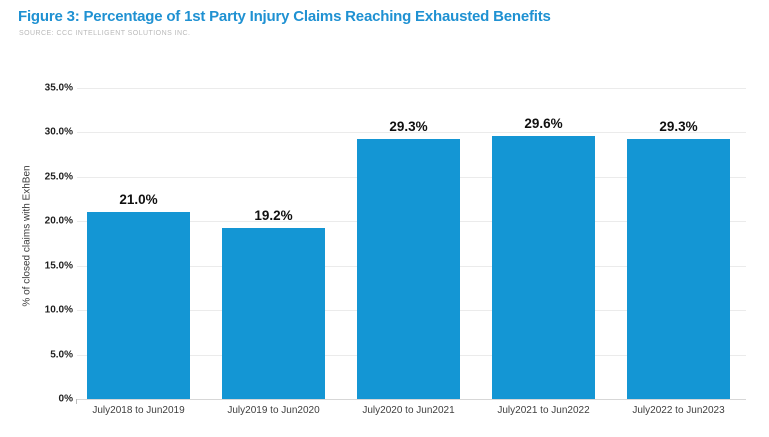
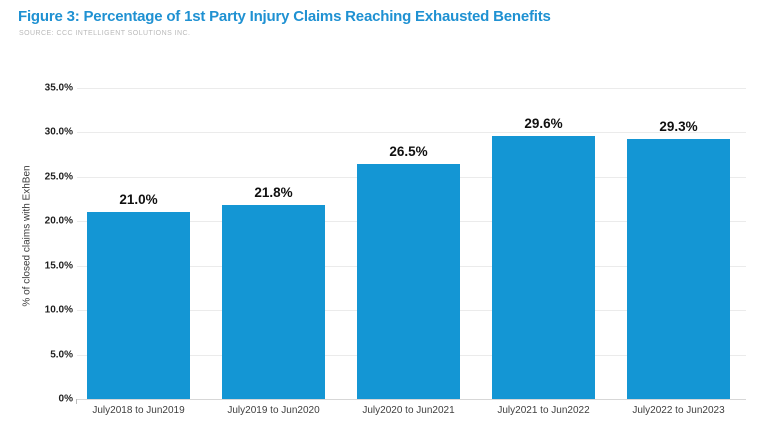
July2019 to Jun2020: 19.2% -> 21.8%
July2020 to Jun2021: 29.3% -> 26.5%
